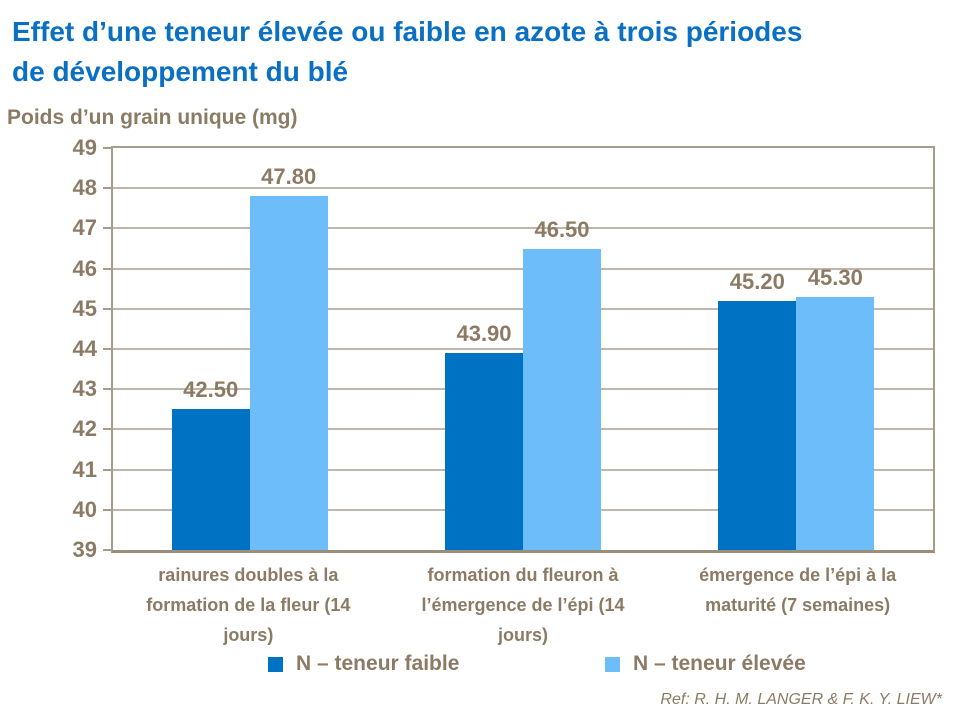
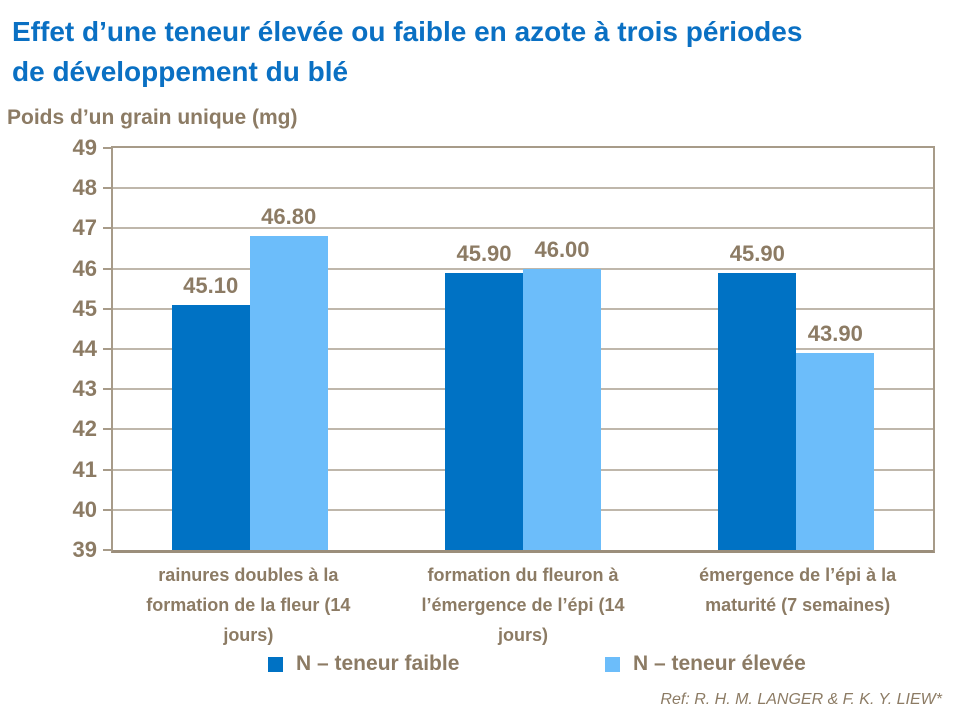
N – teneur faible/rainures doubles à la formation de la fleur (14 jours): 42.50 -> 45.10
N – teneur élevée/rainures doubles à la formation de la fleur (14 jours): 47.80 -> 46.80
N – teneur faible/formation du fleuron à l’émergence de l’épi (14 jours): 43.90 -> 45.90
N – teneur élevée/formation du fleuron à l’émergence de l’épi (14 jours): 46.50 -> 46.00
N – teneur faible/émergence de l’épi à la maturité (7 semaines): 45.20 -> 45.90
N – teneur élevée/émergence de l’épi à la maturité (7 semaines): 45.30 -> 43.90
